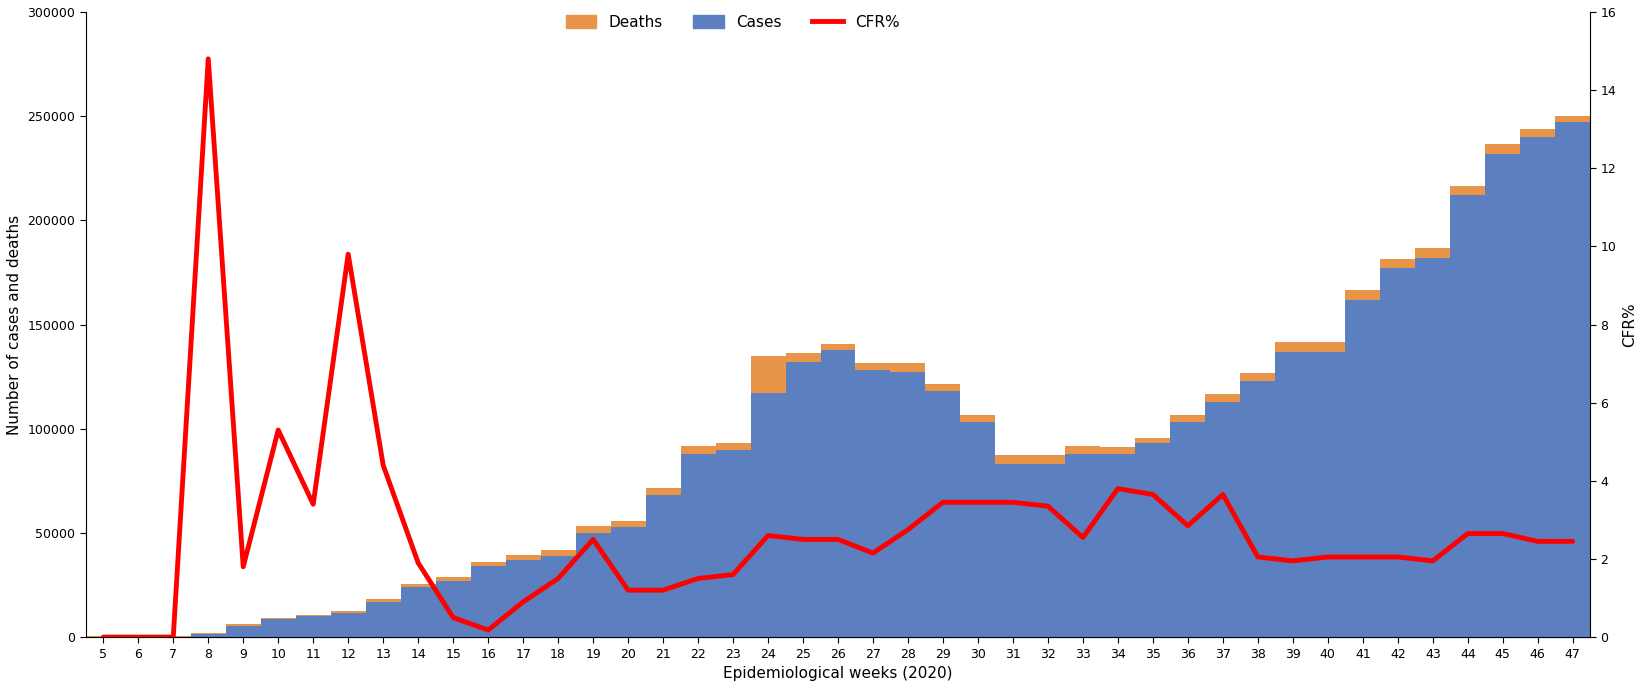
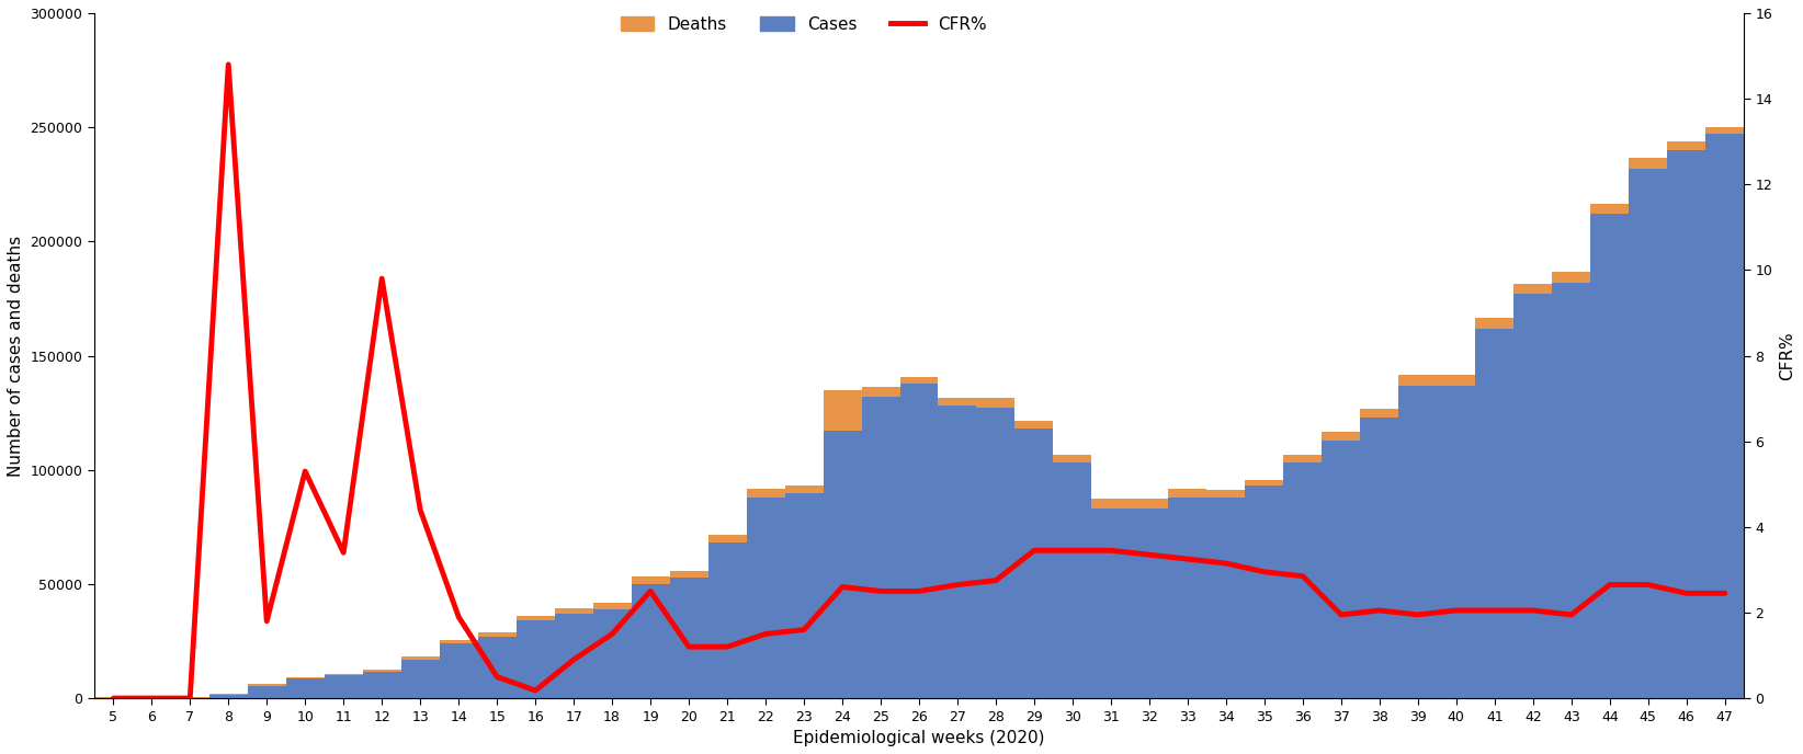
CFR%/27: 2.15 -> 2.65
CFR%/33: 2.55 -> 3.25
CFR%/34: 3.80 -> 3.15
CFR%/35: 3.65 -> 2.95
CFR%/37: 3.65 -> 1.95
